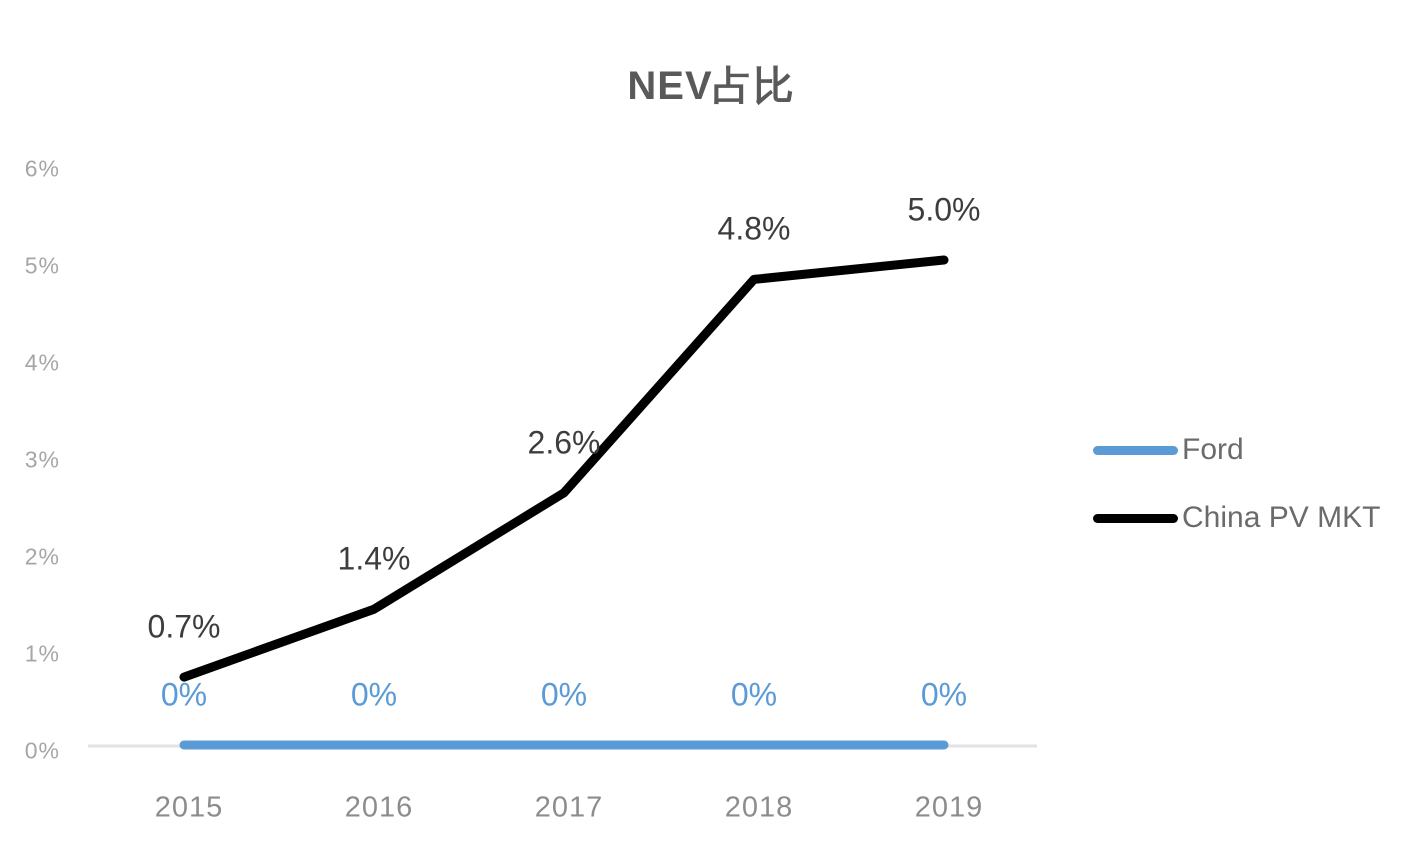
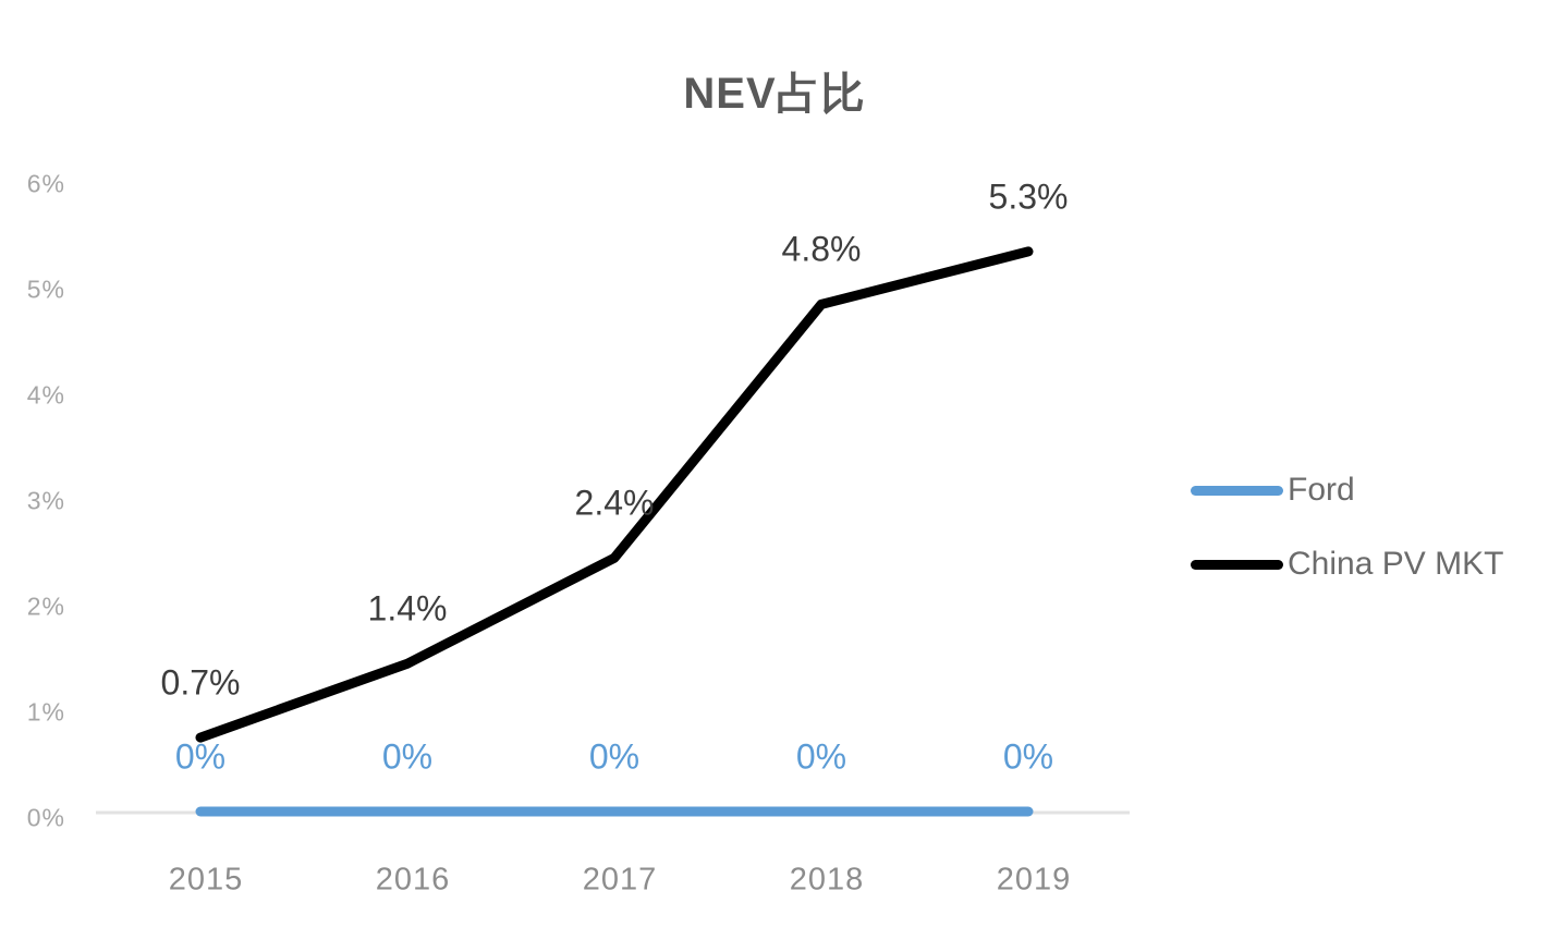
China PV MKT/2017: 2.6% -> 2.4%
China PV MKT/2019: 5.0% -> 5.3%
